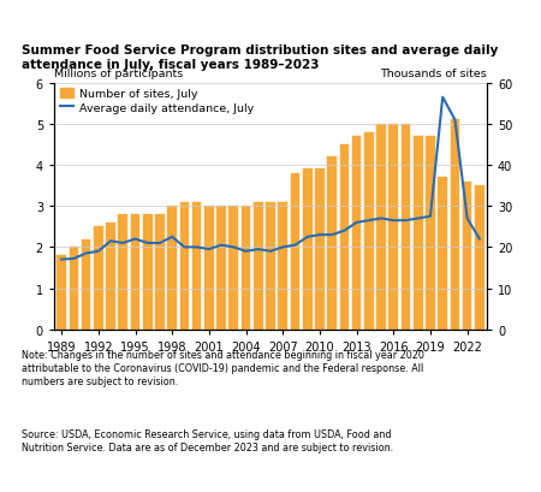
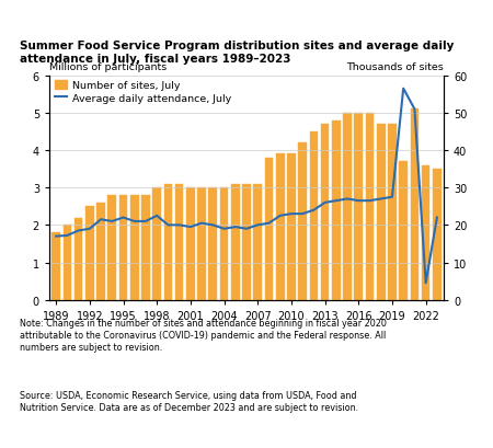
Average daily attendance, July/2022: 2.70 -> 0.45
